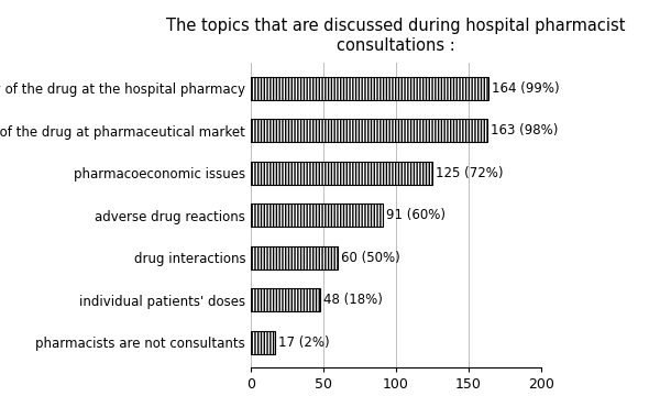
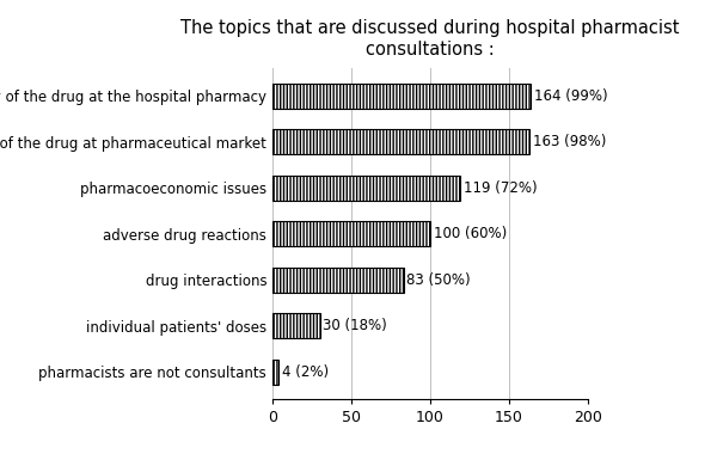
pharmacoeconomic issues: 125 -> 119
adverse drug reactions: 91 -> 100
drug interactions: 60 -> 83
individual patients' doses: 48 -> 30
pharmacists are not consultants: 17 -> 4
